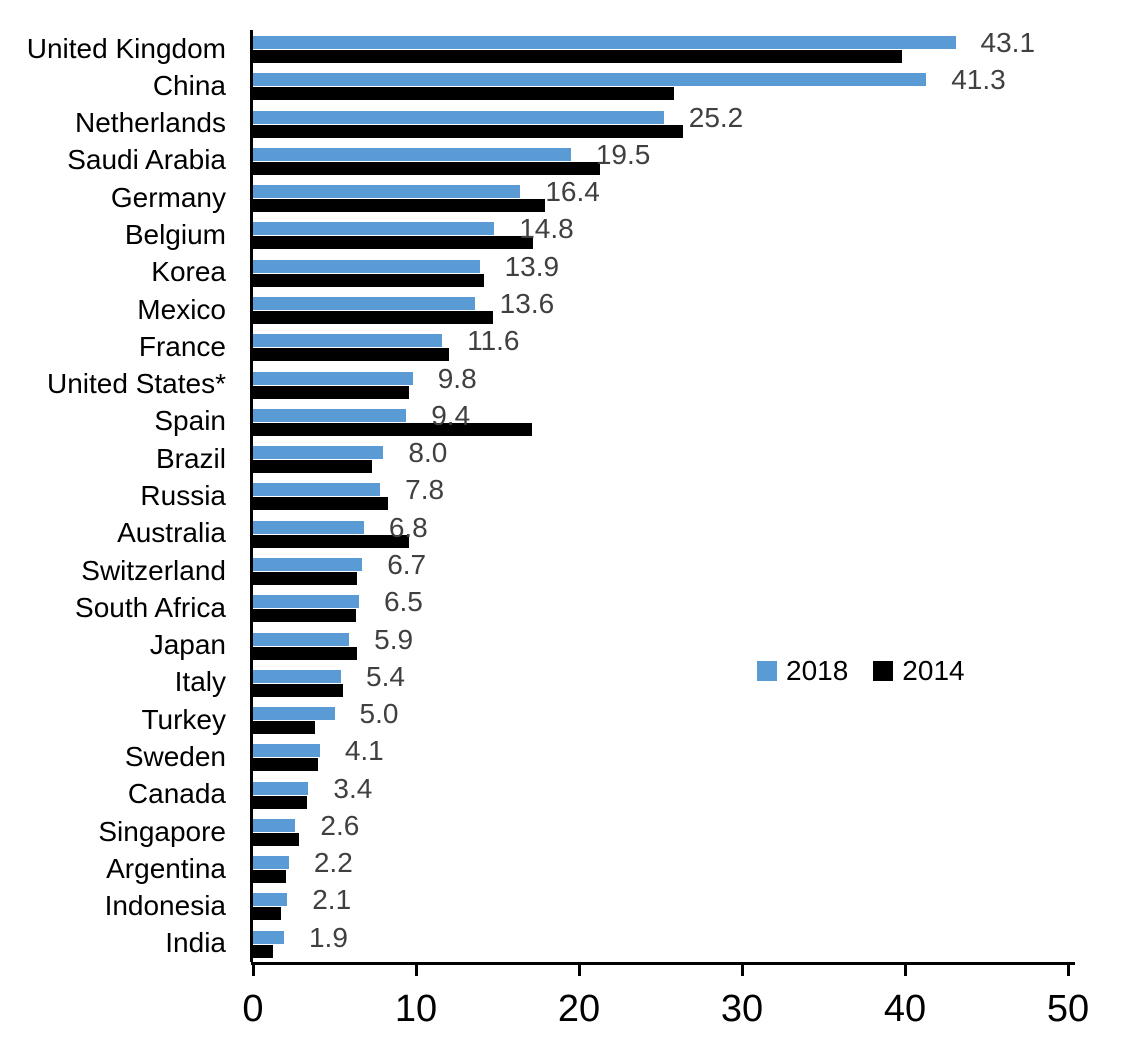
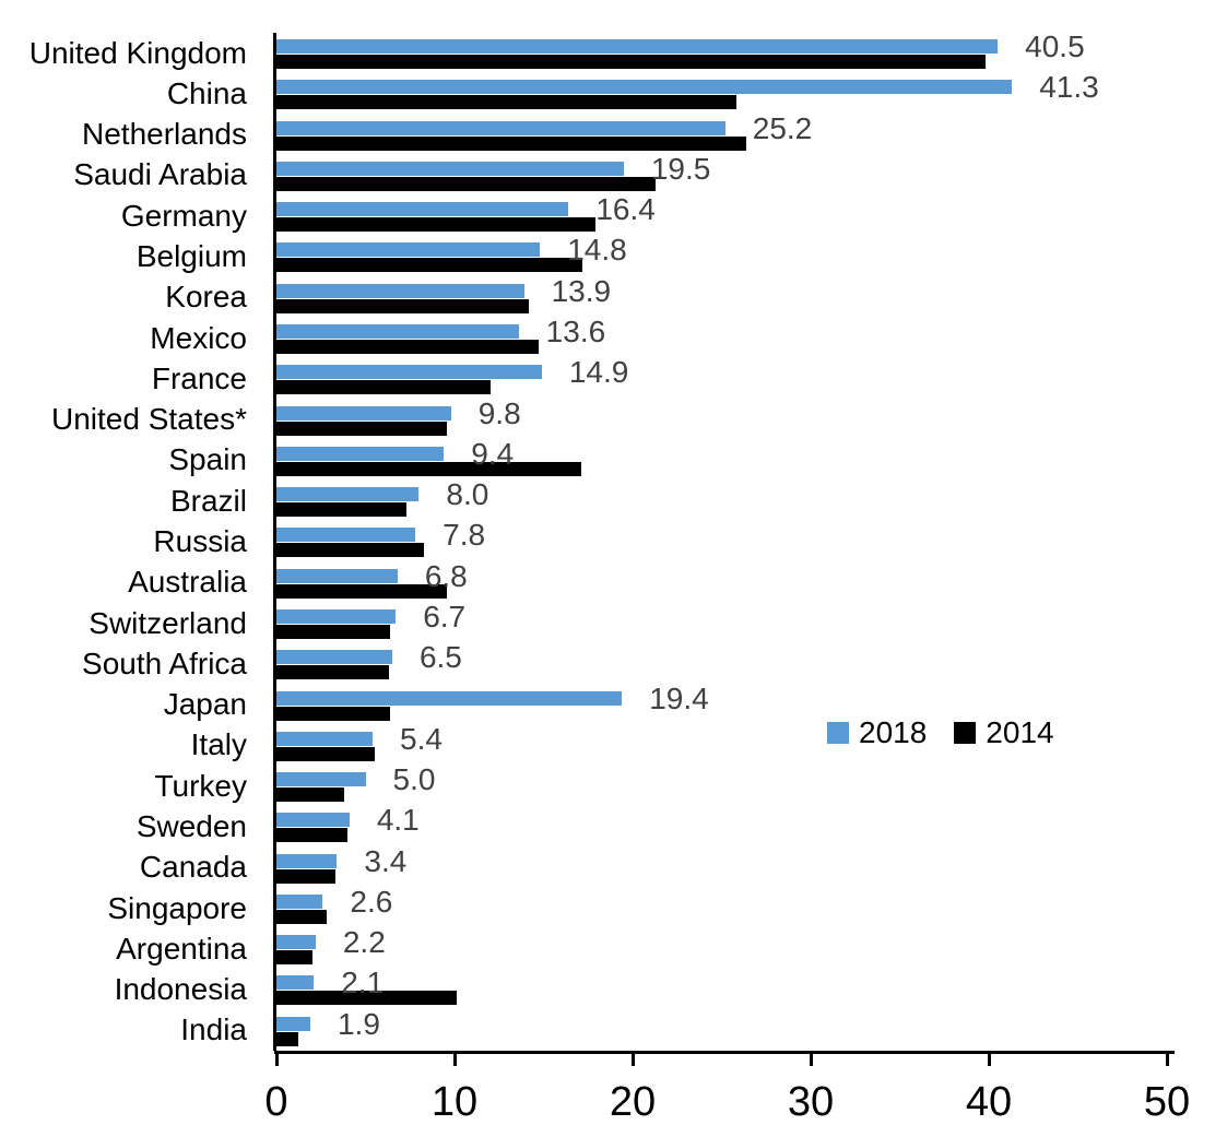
2018/United Kingdom: 43.1 -> 40.5
2018/France: 11.6 -> 14.9
2018/Japan: 5.9 -> 19.4
2014/Indonesia: 1.7 -> 10.1
